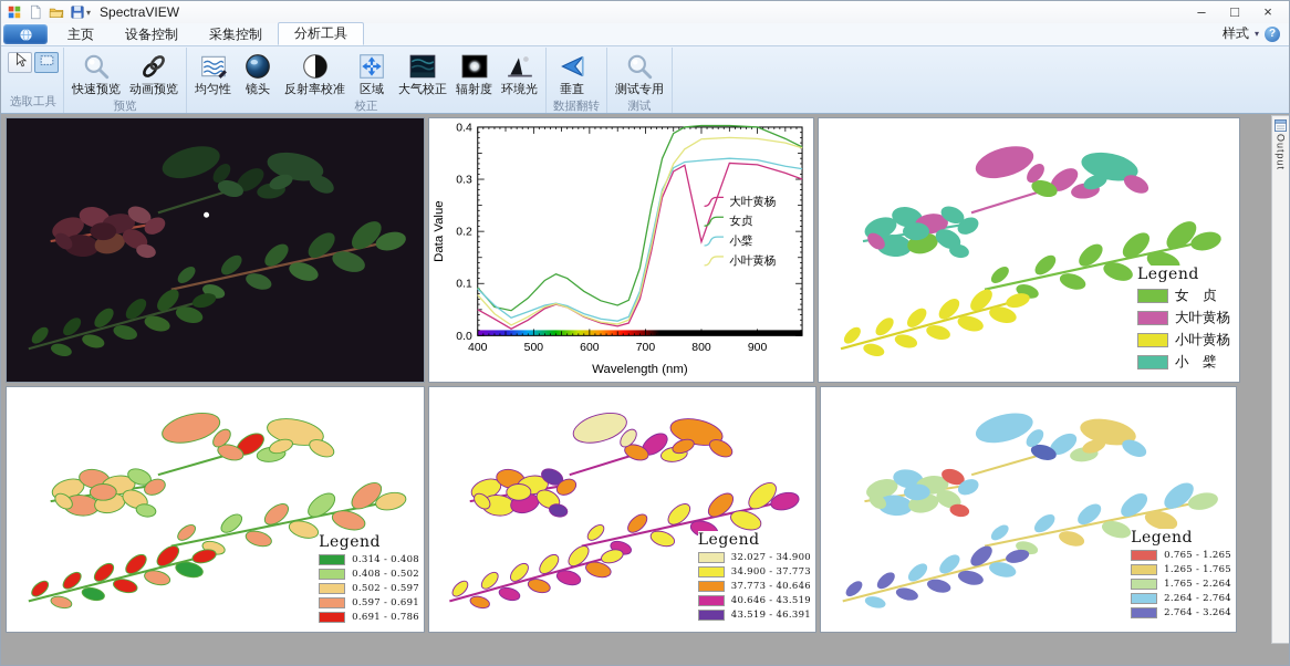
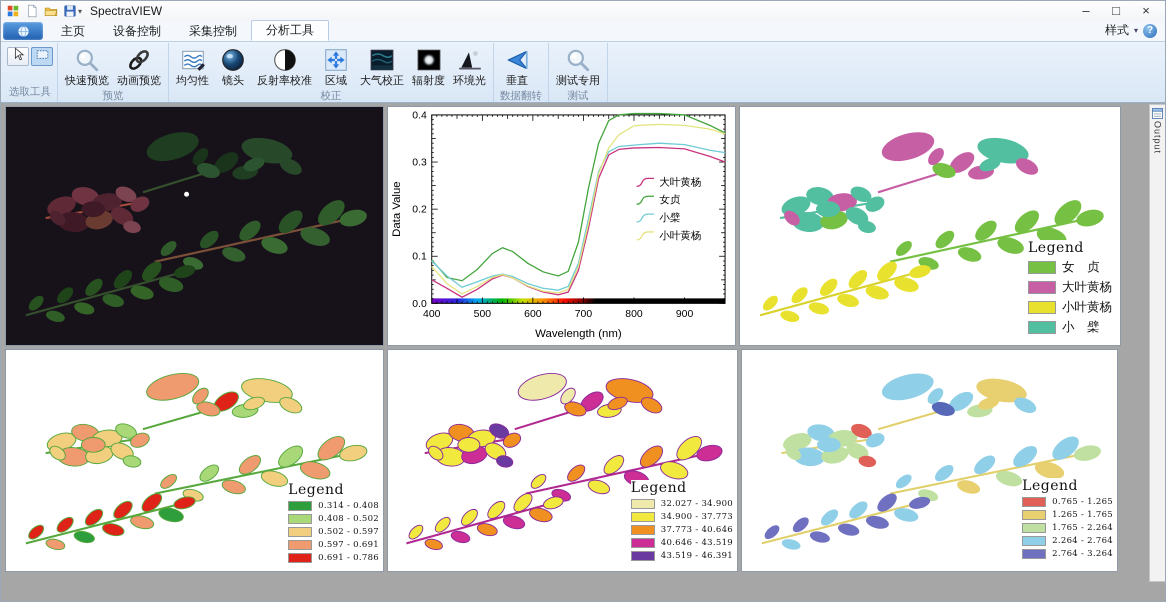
大叶黄杨/800: 0.18 -> 0.33
